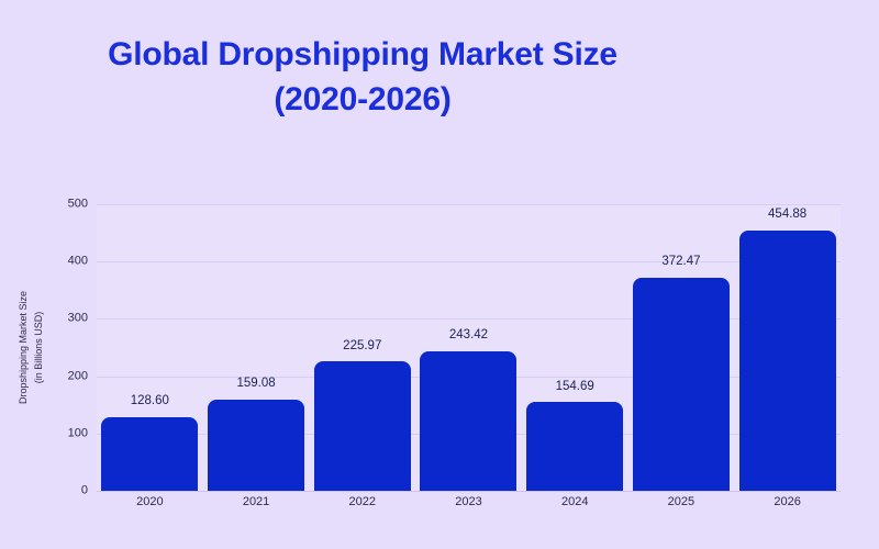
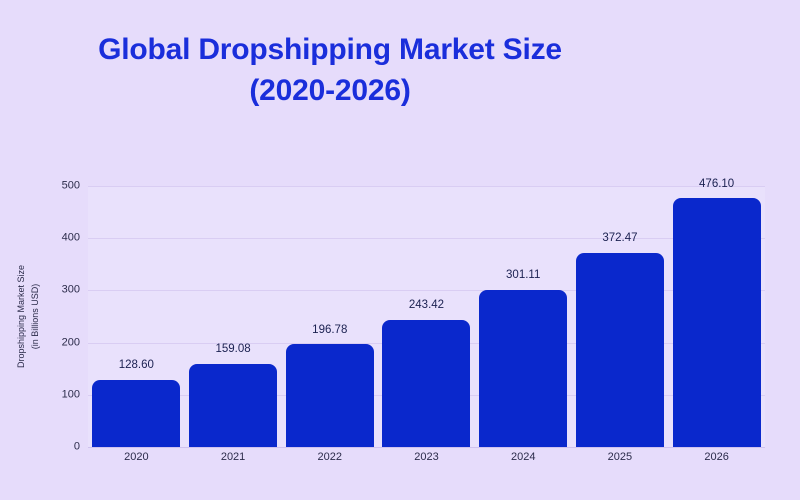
2022: 225.97 -> 196.78
2024: 154.69 -> 301.11
2026: 454.88 -> 476.10
